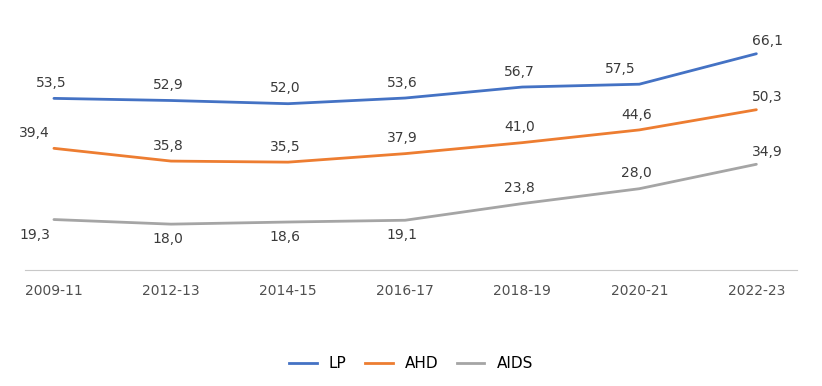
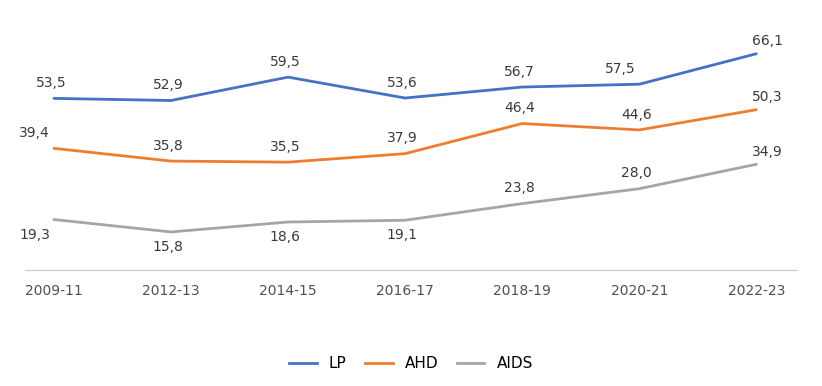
AIDS/2012-13: 18,0 -> 15,8
LP/2014-15: 52,0 -> 59,5
AHD/2018-19: 41,0 -> 46,4
